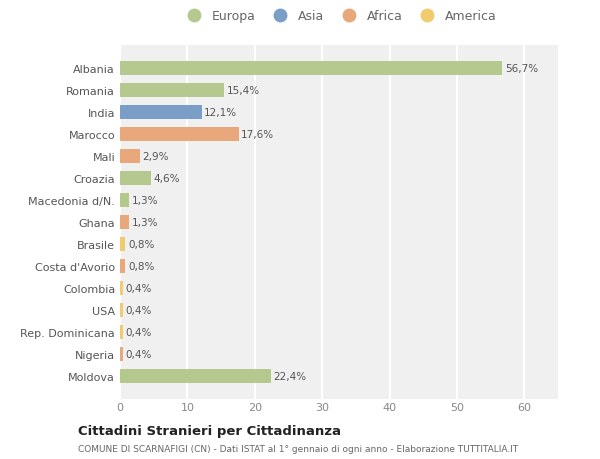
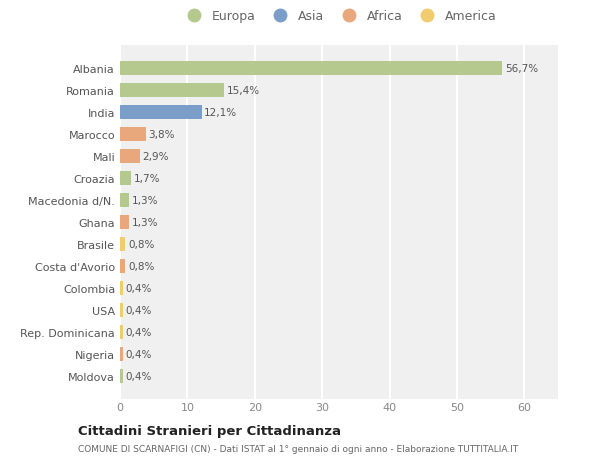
Marocco: 17,6% -> 3,8%
Croazia: 4,6% -> 1,7%
Moldova: 22,4% -> 0,4%
